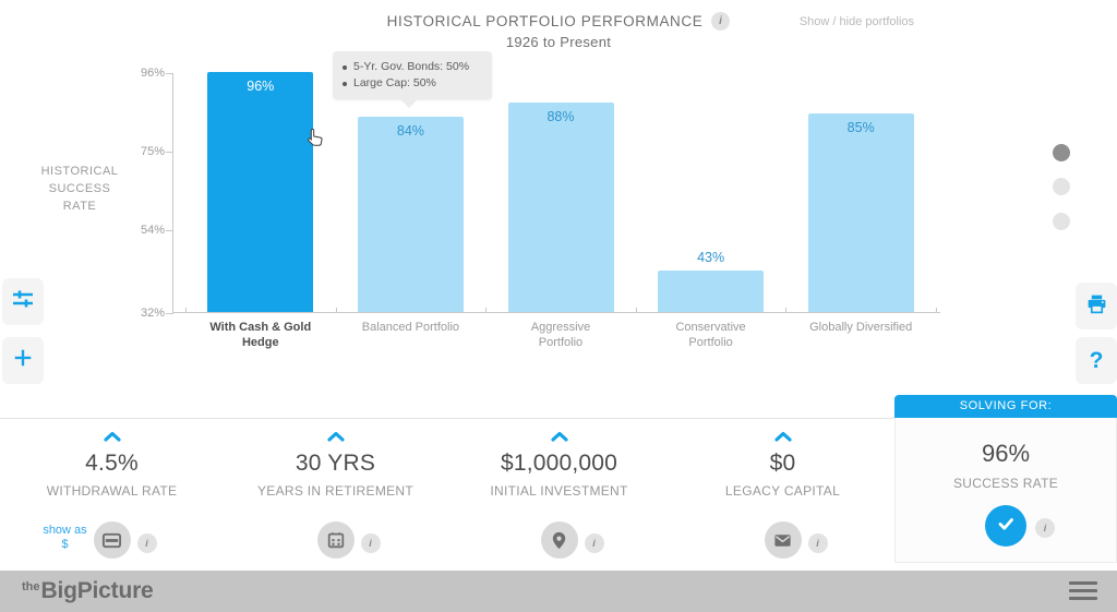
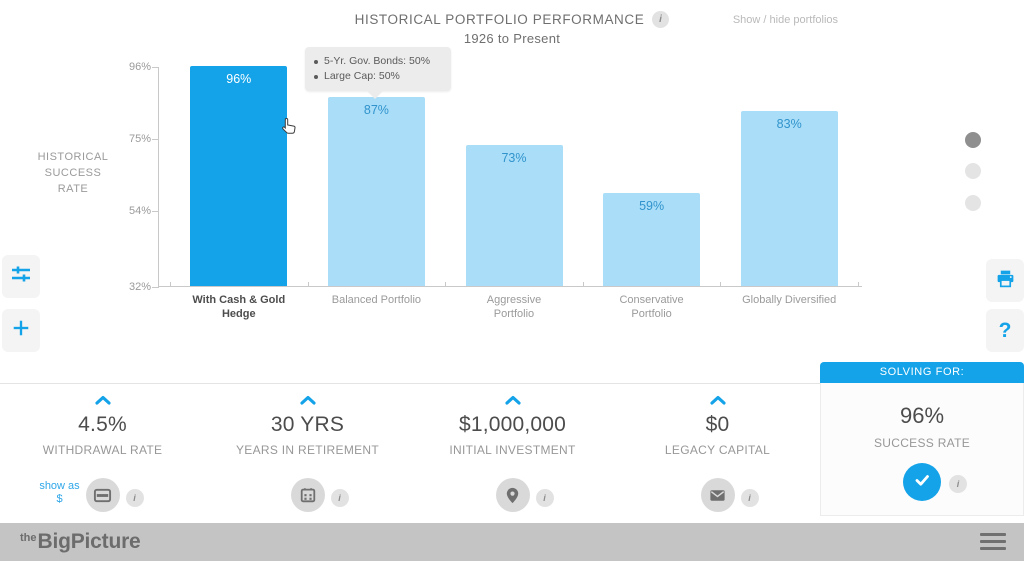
Balanced Portfolio: 84% -> 87%
Aggressive Portfolio: 88% -> 73%
Conservative Portfolio: 43% -> 59%
Globally Diversified: 85% -> 83%
